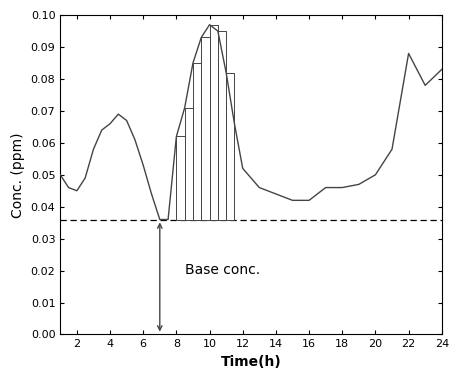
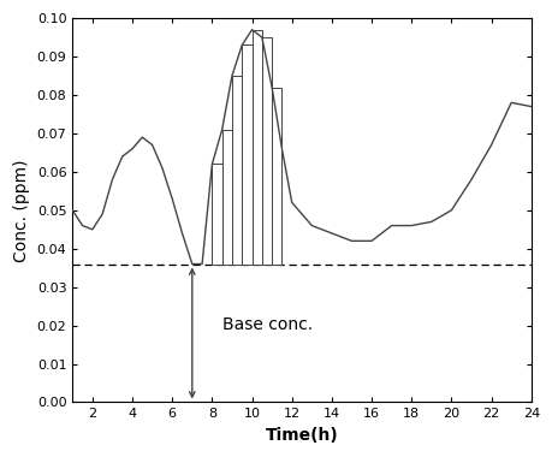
22: 0.088 -> 0.067
24: 0.083 -> 0.077
